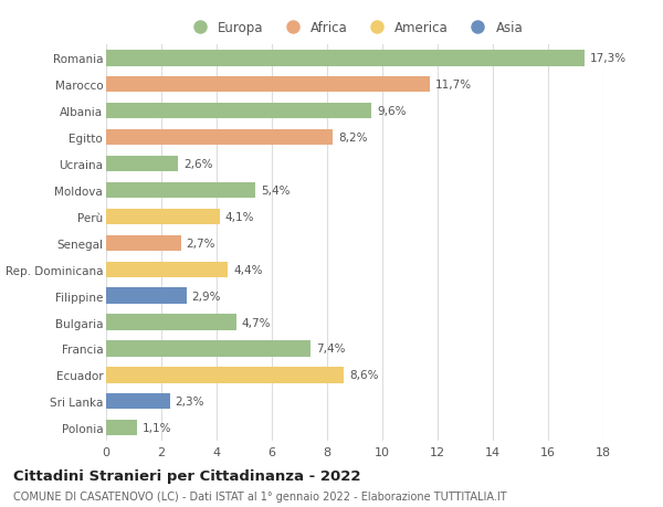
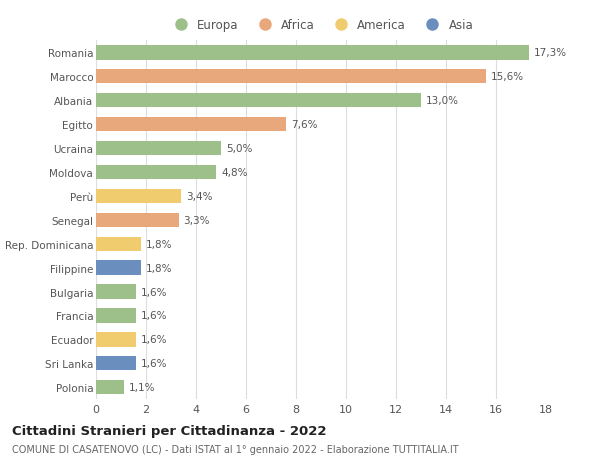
Marocco: 11,7% -> 15,6%
Albania: 9,6% -> 13,0%
Egitto: 8,2% -> 7,6%
Ucraina: 2,6% -> 5,0%
Moldova: 5,4% -> 4,8%
Perù: 4,1% -> 3,4%
Senegal: 2,7% -> 3,3%
Rep. Dominicana: 4,4% -> 1,8%
Filippine: 2,9% -> 1,8%
Bulgaria: 4,7% -> 1,6%
Francia: 7,4% -> 1,6%
Ecuador: 8,6% -> 1,6%
Sri Lanka: 2,3% -> 1,6%
